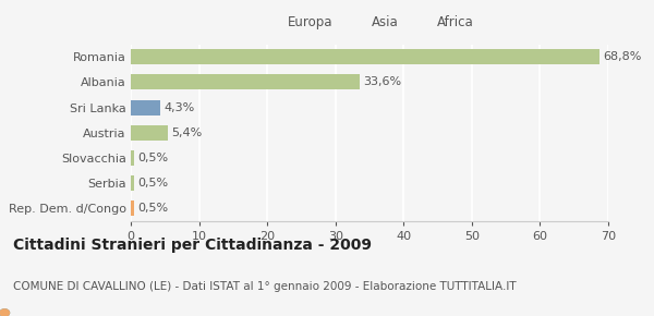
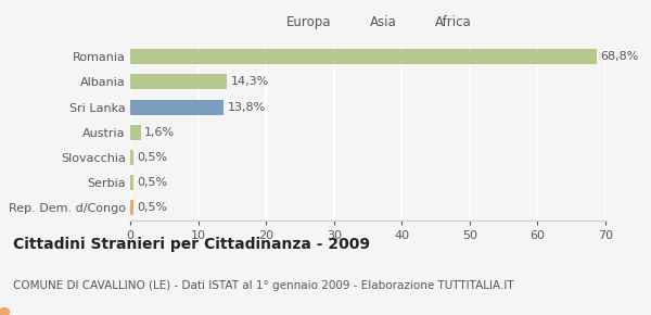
Albania: 33,6% -> 14,3%
Sri Lanka: 4,3% -> 13,8%
Austria: 5,4% -> 1,6%
